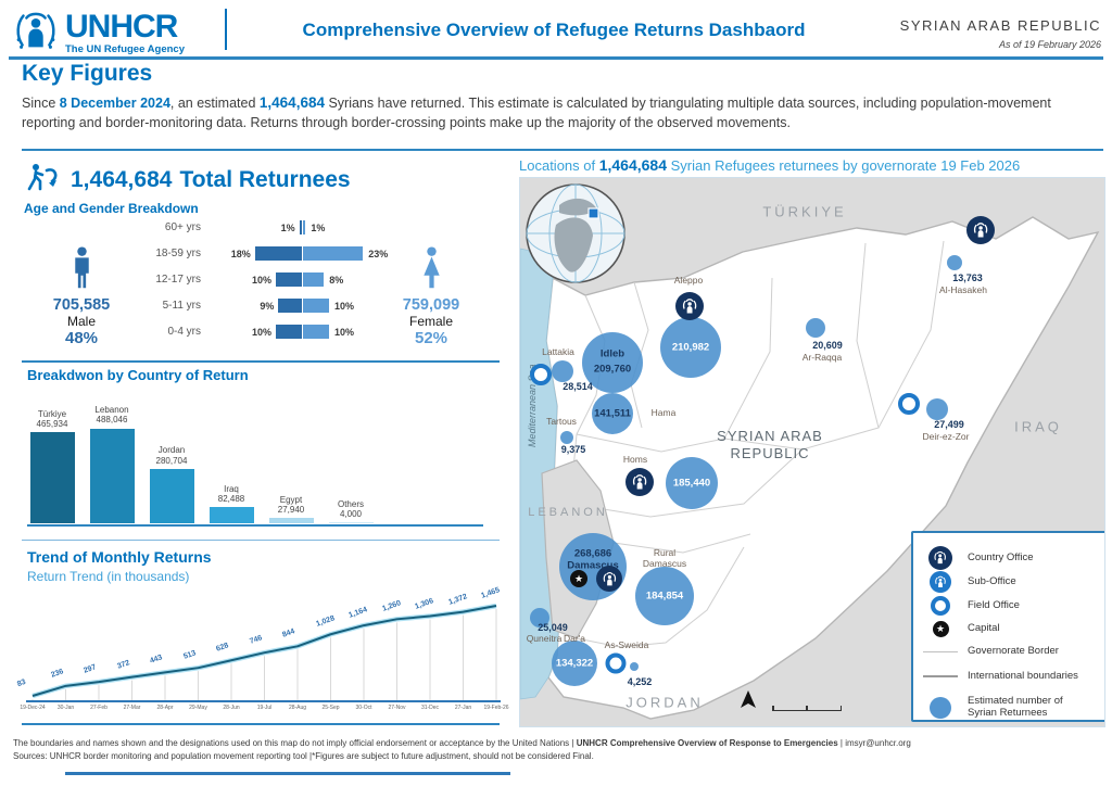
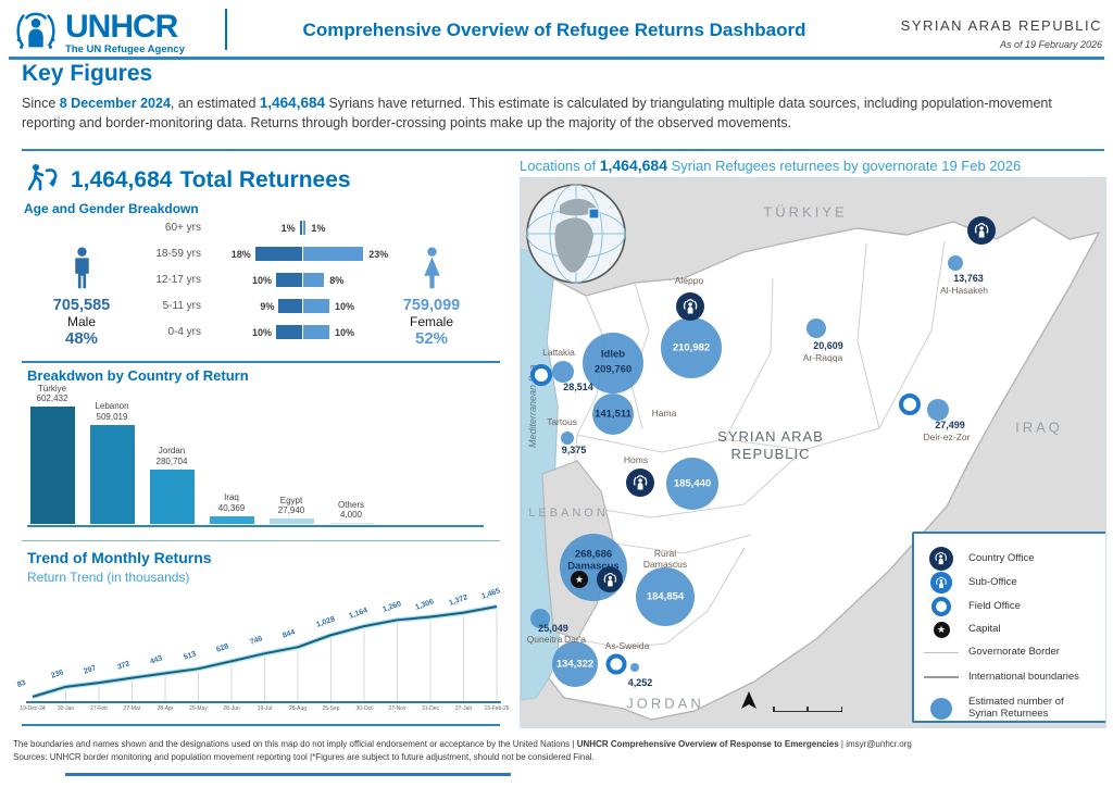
Breakdwon by Country of Return/Türkiye: 465,934 -> 602,432
Breakdwon by Country of Return/Lebanon: 488,046 -> 509,019
Breakdwon by Country of Return/Iraq: 82,488 -> 40,369
